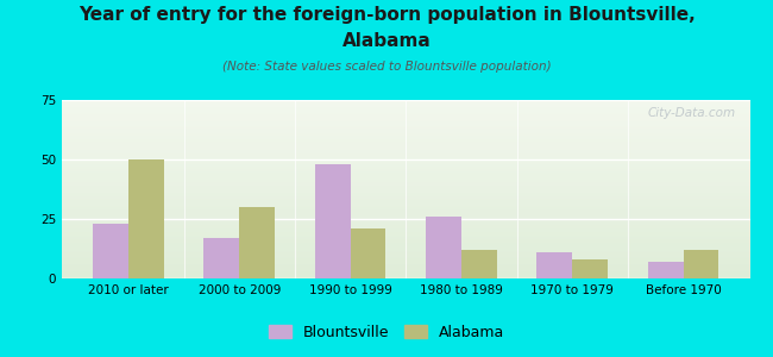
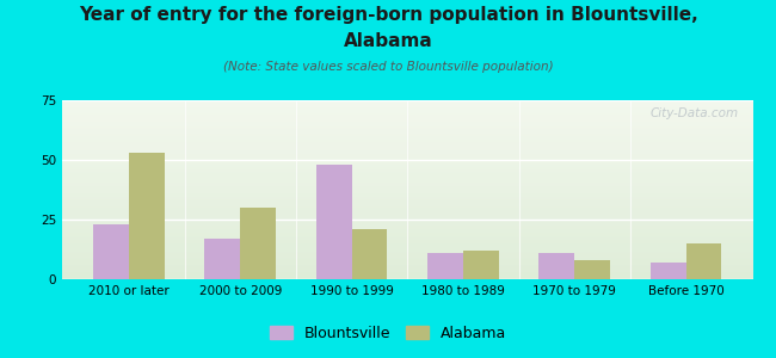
Alabama/2010 or later: 50 -> 53
Blountsville/1980 to 1989: 26 -> 11
Alabama/Before 1970: 12 -> 15
